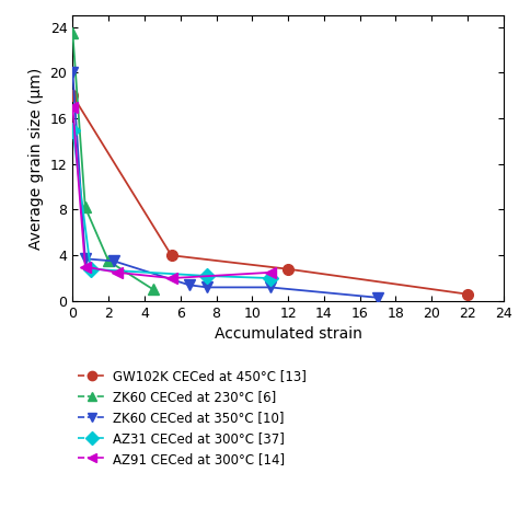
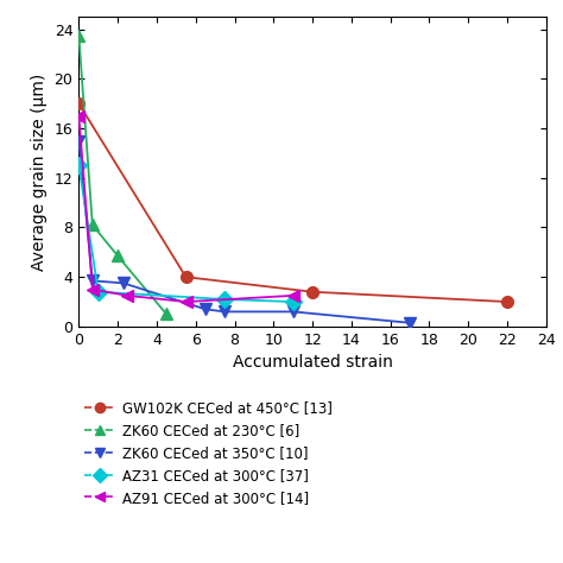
ZK60 CECed at 350°C [10]/0: 20.0 -> 15.0
AZ31 CECed at 300°C [37]/0: 15.0 -> 13.0
ZK60 CECed at 230°C [6]/2: 3.5 -> 5.7
GW102K CECed at 450°C [13]/22: 0.6 -> 2.0
